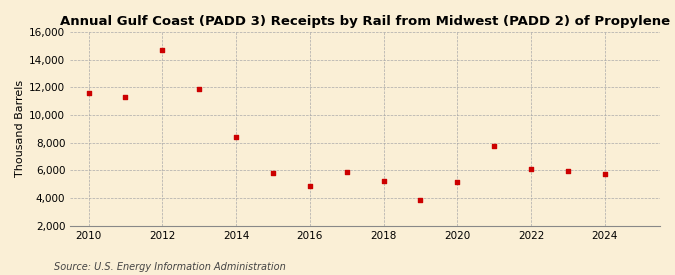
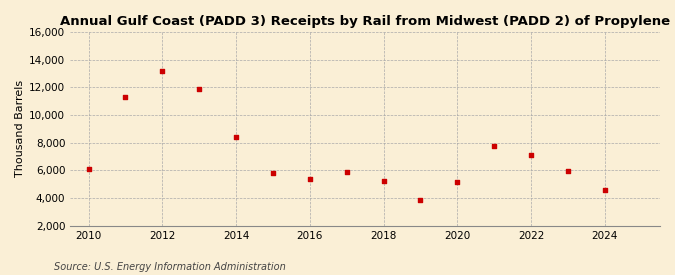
2010: 11,600 -> 6,100
2012: 14,700 -> 13,200
2016: 4,900 -> 5,400
2022: 6,100 -> 7,100
2024: 5,800 -> 4,600
